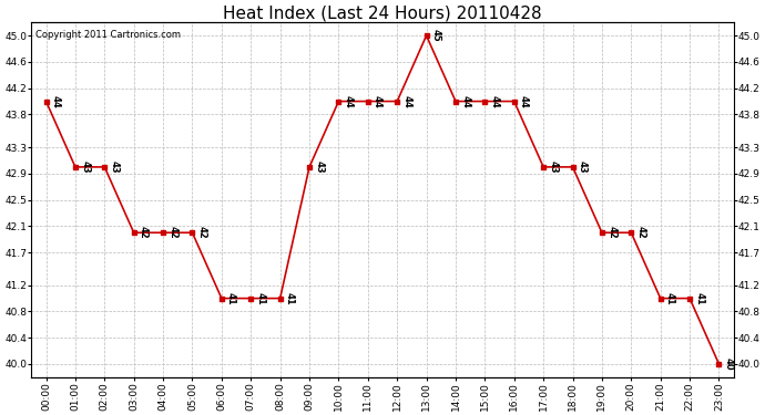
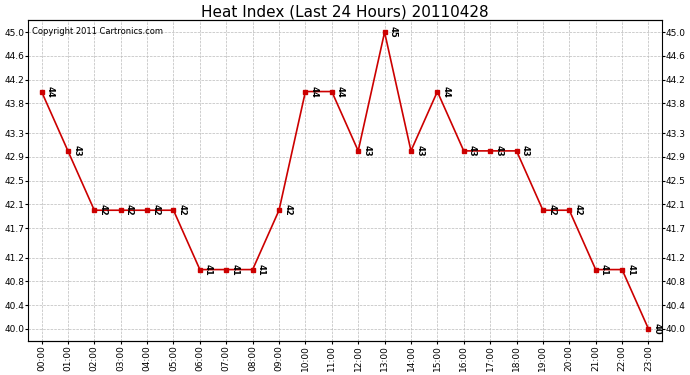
02:00: 43 -> 42
09:00: 43 -> 42
12:00: 44 -> 43
14:00: 44 -> 43
16:00: 44 -> 43
